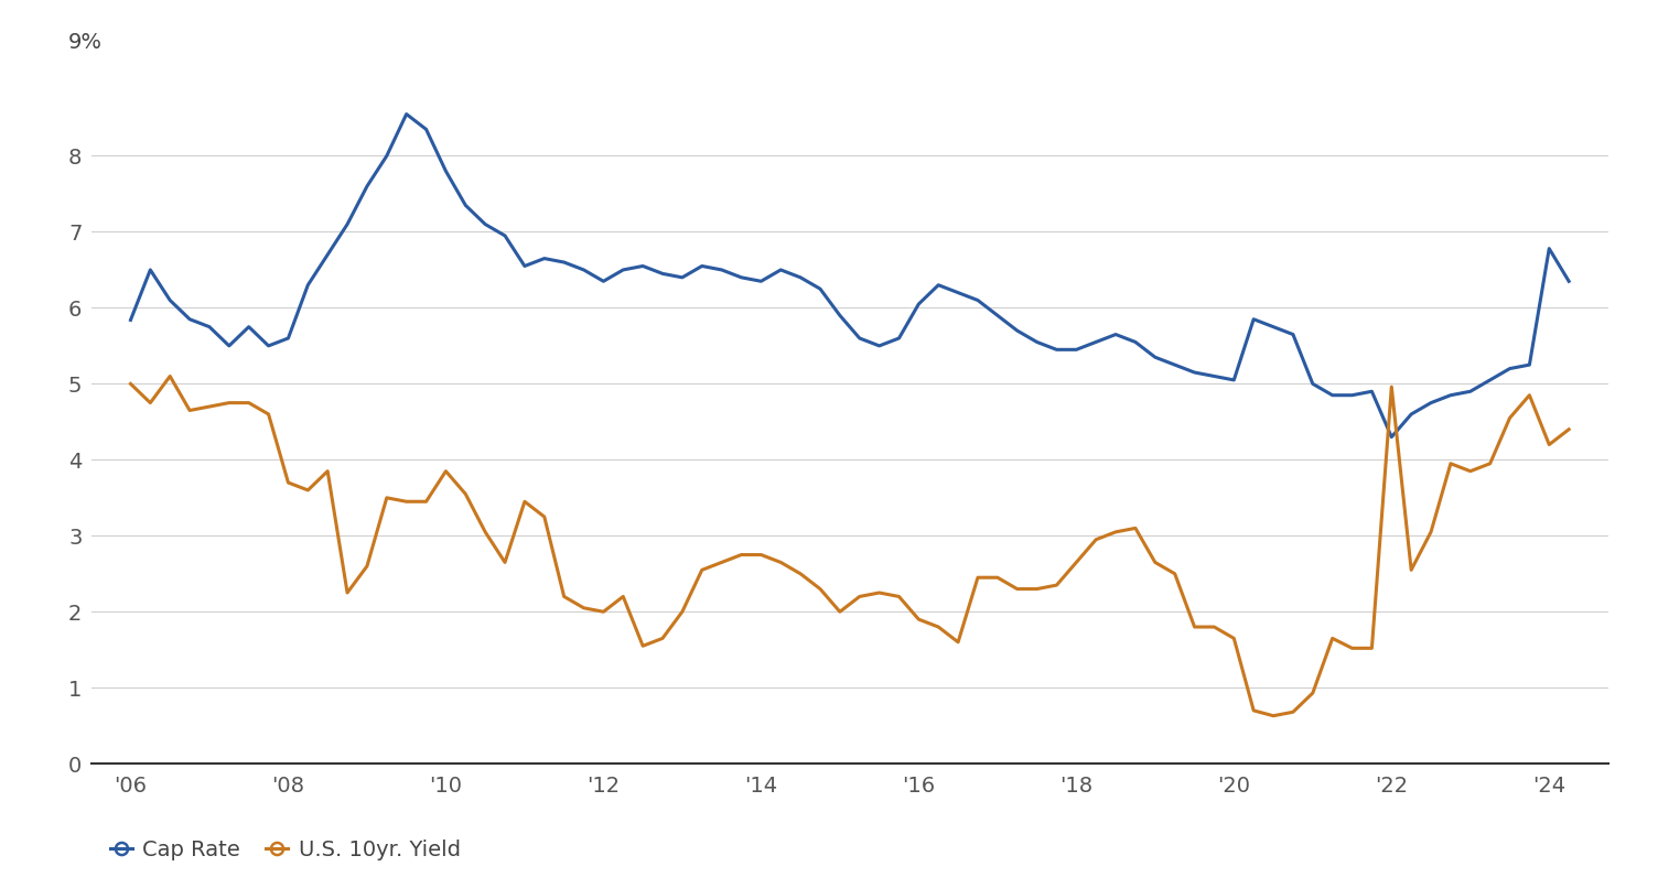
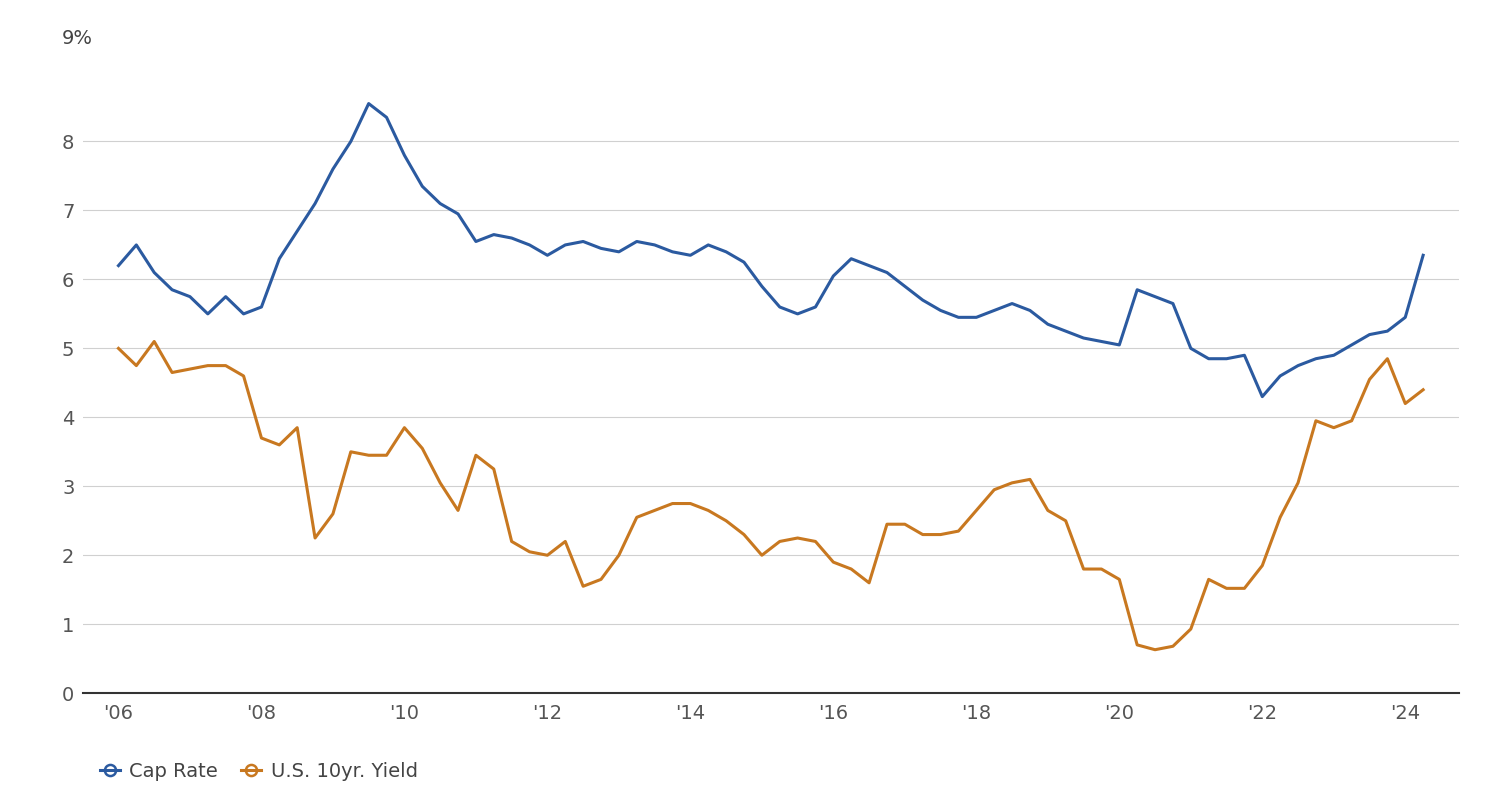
Cap Rate/'06: 5.84 -> 6.20
U.S. 10yr. Yield/'22: 4.96 -> 1.85
Cap Rate/'24: 6.78 -> 5.45
